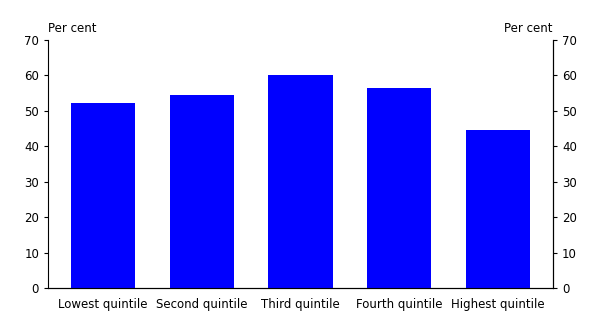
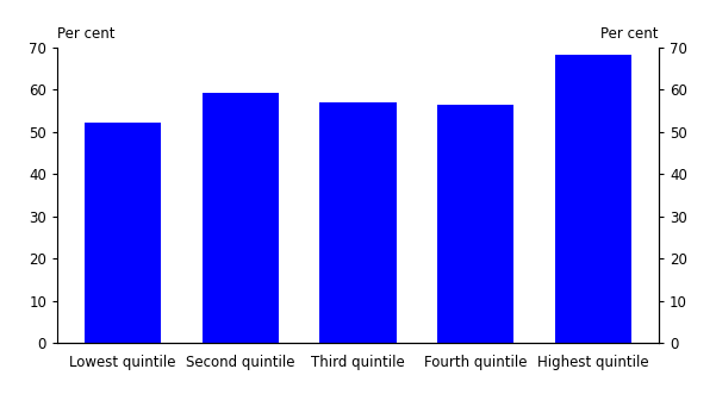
Second quintile: 54.5 -> 59.2
Third quintile: 60.0 -> 57.0
Highest quintile: 44.5 -> 68.2
